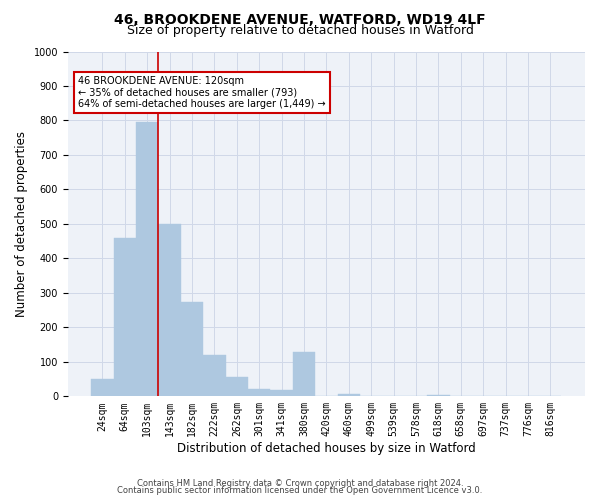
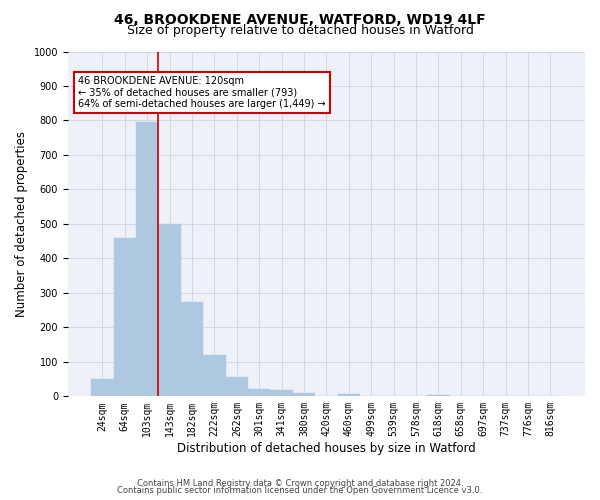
380sqm: 130 -> 11
